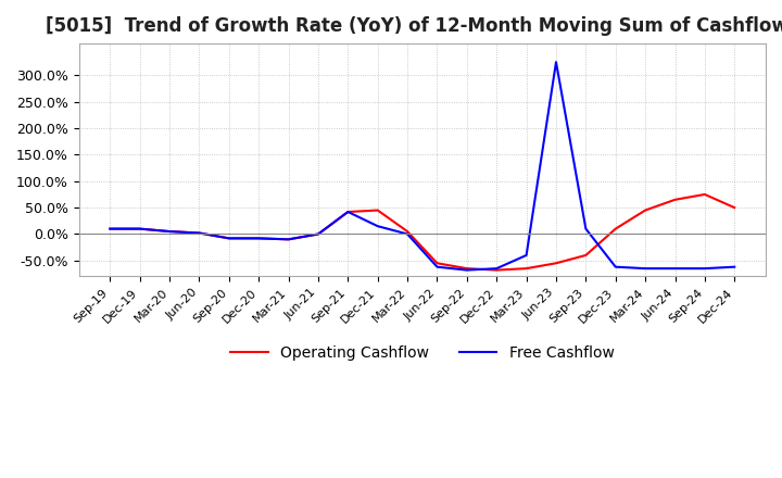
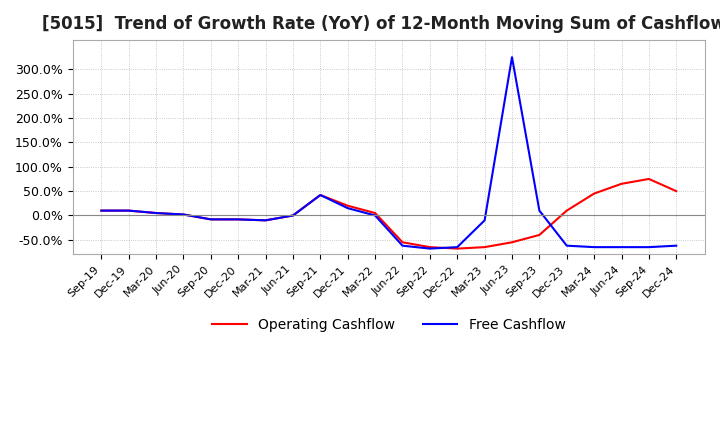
Operating Cashflow/Dec-21: 45% -> 20%
Free Cashflow/Mar-23: -40% -> -10%
